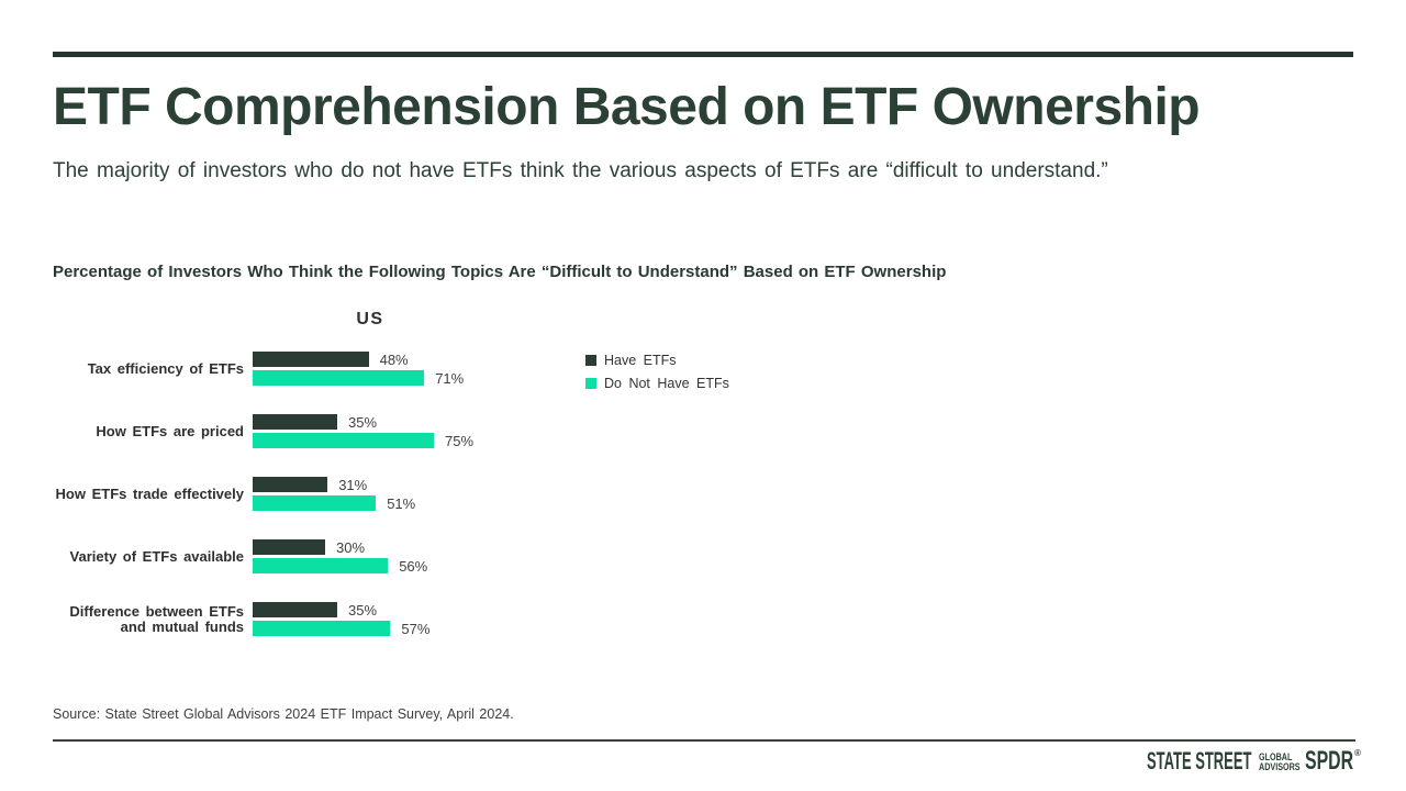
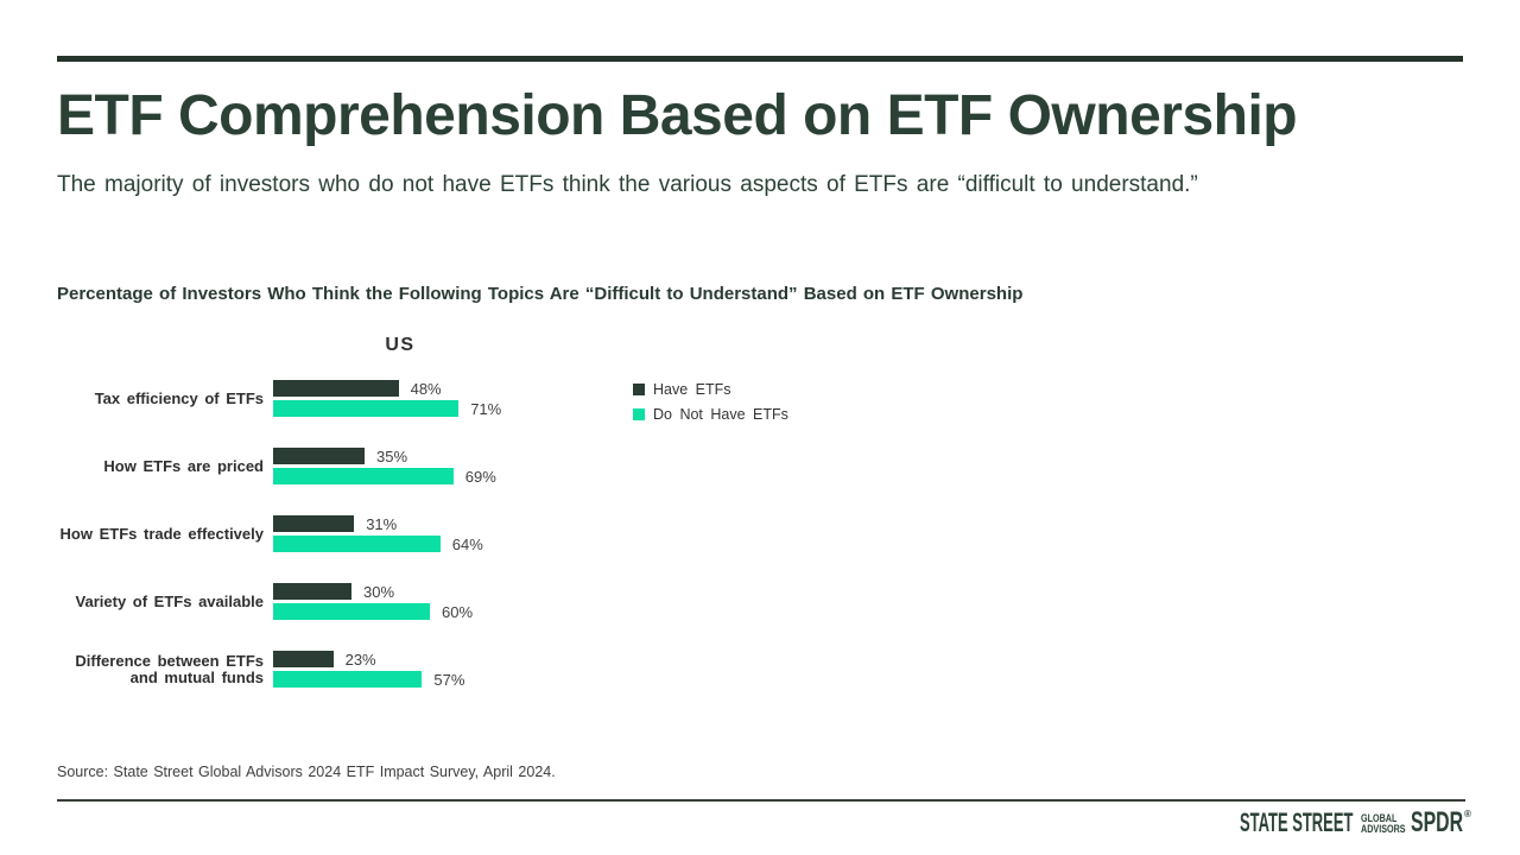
Do Not Have ETFs/How ETFs are priced: 75% -> 69%
Do Not Have ETFs/How ETFs trade effectively: 51% -> 64%
Do Not Have ETFs/Variety of ETFs available: 56% -> 60%
Have ETFs/Difference between ETFs and mutual funds: 35% -> 23%
